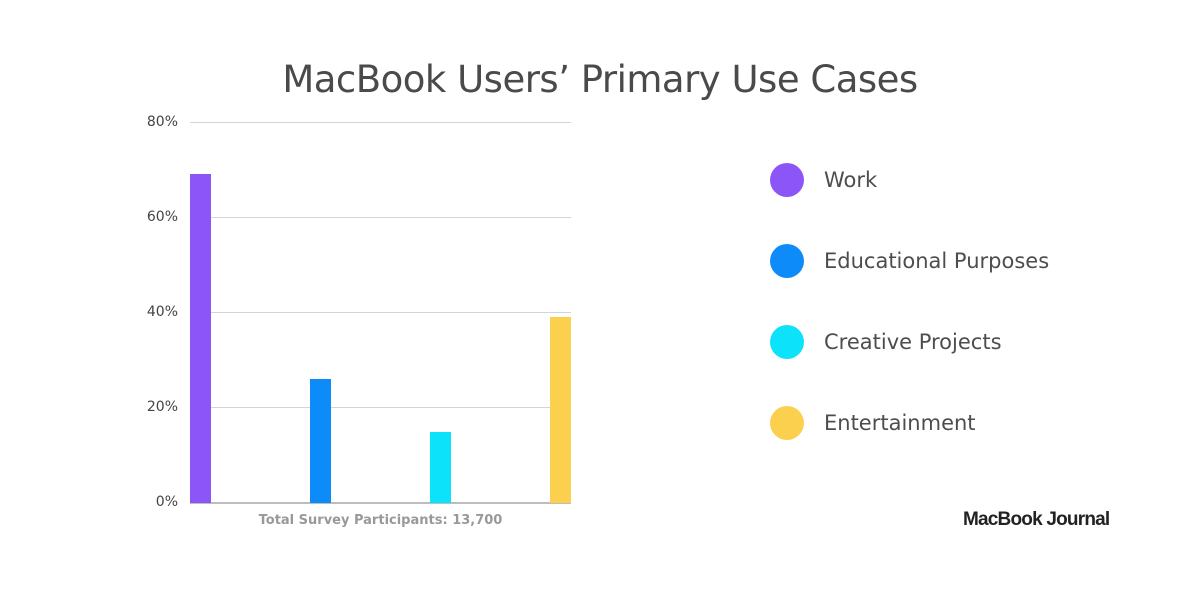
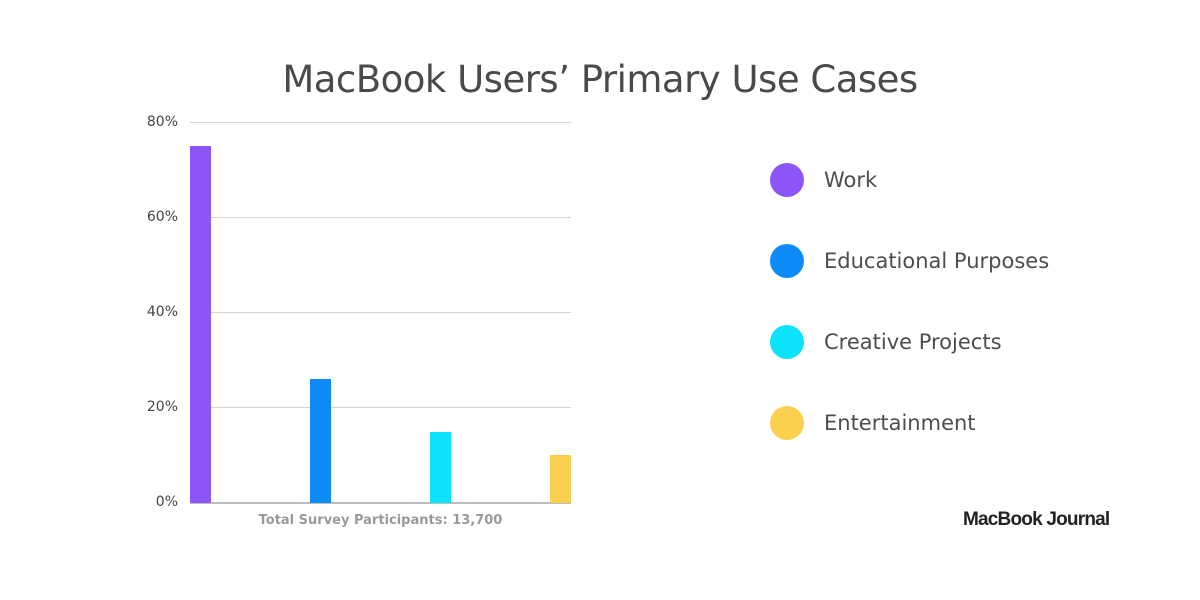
Work: 69% -> 75%
Entertainment: 39% -> 10%
